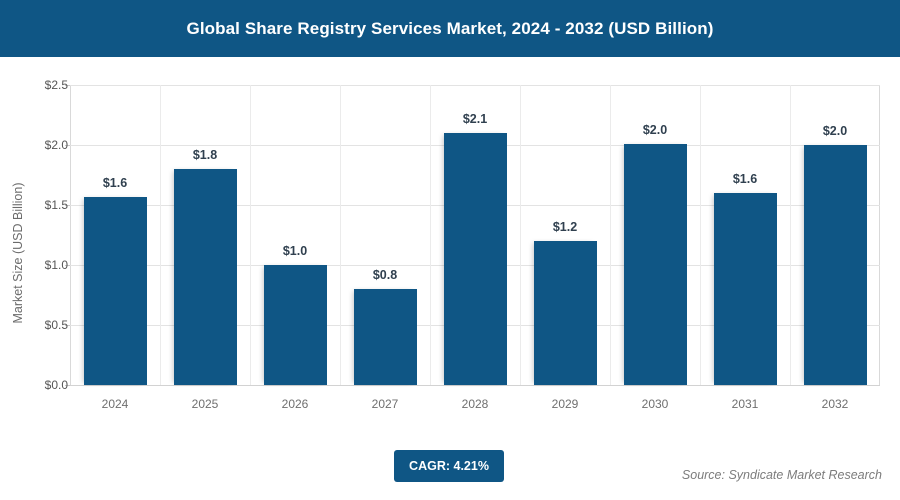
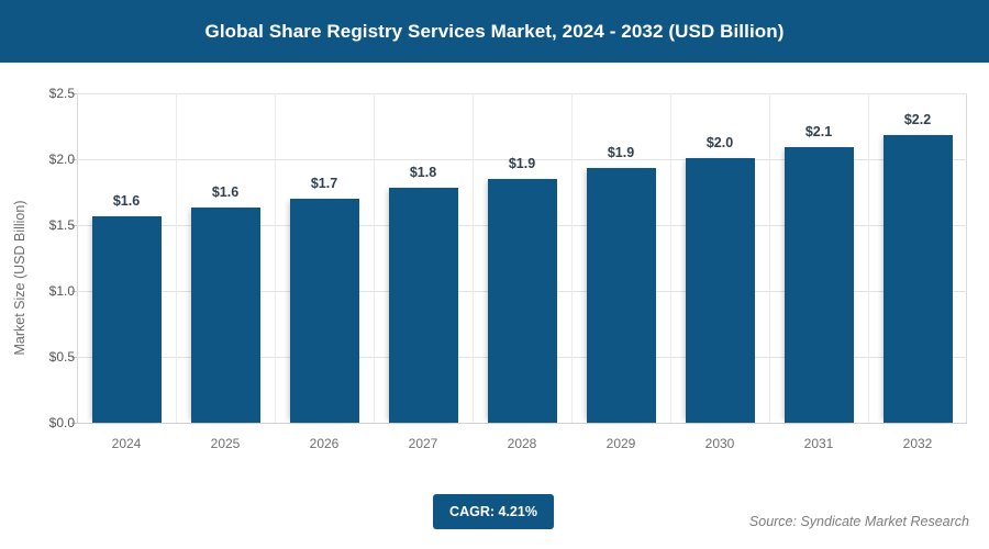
2025: $1.8 -> $1.6
2026: $1.0 -> $1.7
2027: $0.8 -> $1.8
2028: $2.1 -> $1.9
2029: $1.2 -> $1.9
2031: $1.6 -> $2.1
2032: $2.0 -> $2.2
